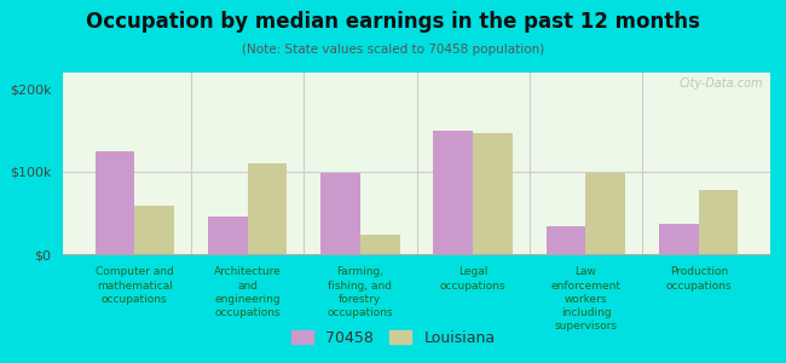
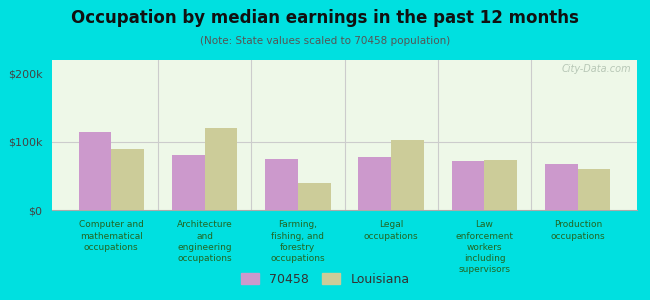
70458/Computer and mathematical occupations: $124k -> $115k
Louisiana/Computer and mathematical occupations: $58k -> $90k
70458/Architecture and engineering occupations: $46k -> $80k
Louisiana/Architecture and engineering occupations: $110k -> $120k
70458/Farming, fishing, and forestry occupations: $98k -> $75k
Louisiana/Farming, fishing, and forestry occupations: $24k -> $40k
70458/Legal occupations: $150k -> $78k
Louisiana/Legal occupations: $146k -> $103k
70458/Law enforcement workers including supervisors: $34k -> $72k
Louisiana/Law enforcement workers including supervisors: $98k -> $73k
70458/Production occupations: $36k -> $68k
Louisiana/Production occupations: $78k -> $60k
